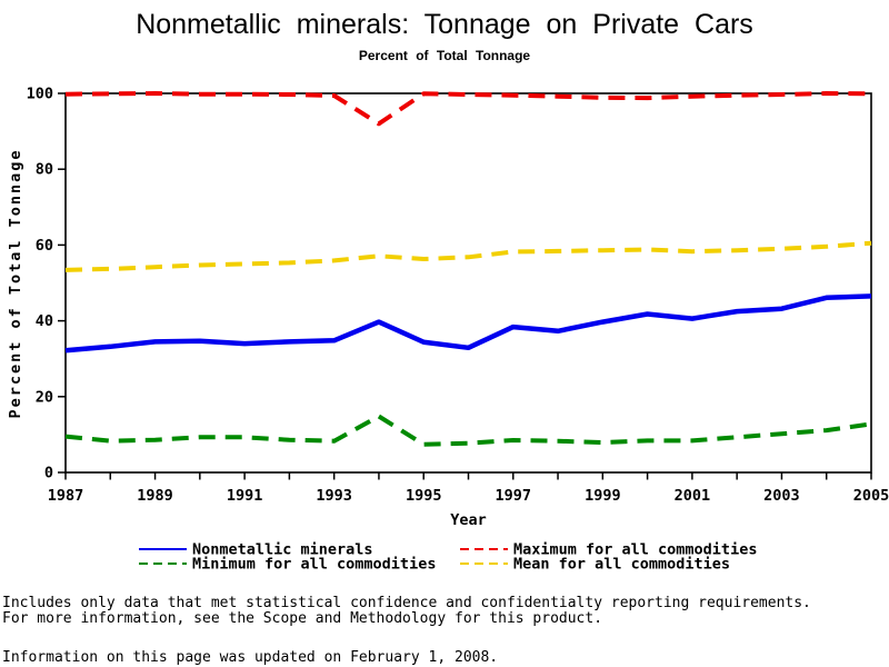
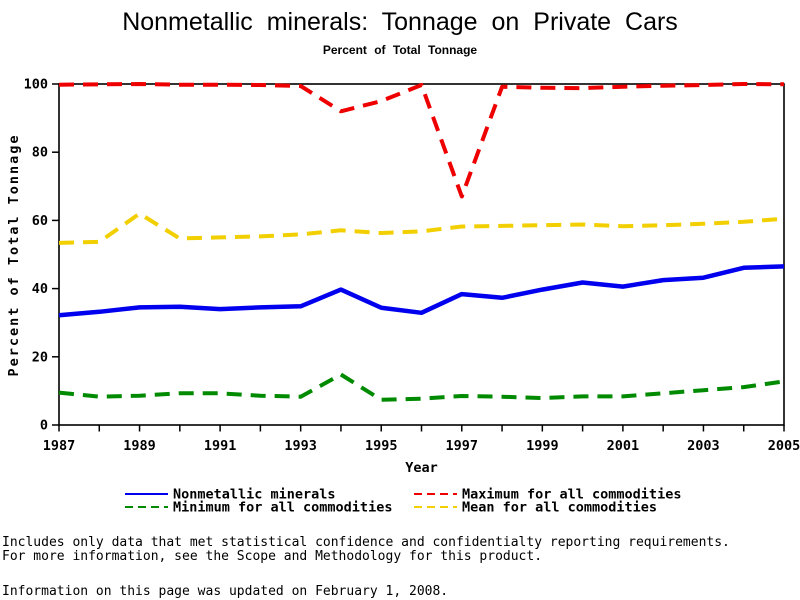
Mean for all commodities/1989: 54 -> 62
Maximum for all commodities/1995: 100 -> 95
Maximum for all commodities/1997: 100 -> 67
